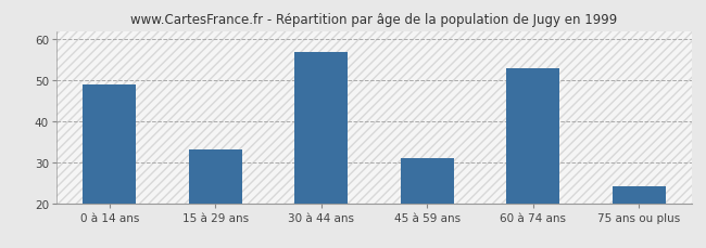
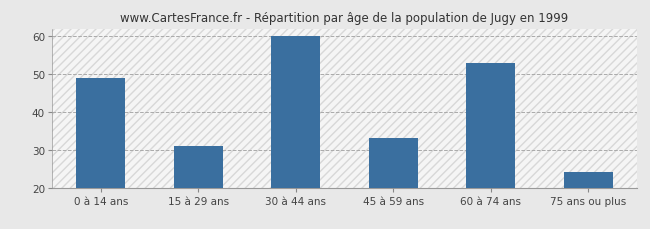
15 à 29 ans: 33 -> 31
30 à 44 ans: 57 -> 60
45 à 59 ans: 31 -> 33
